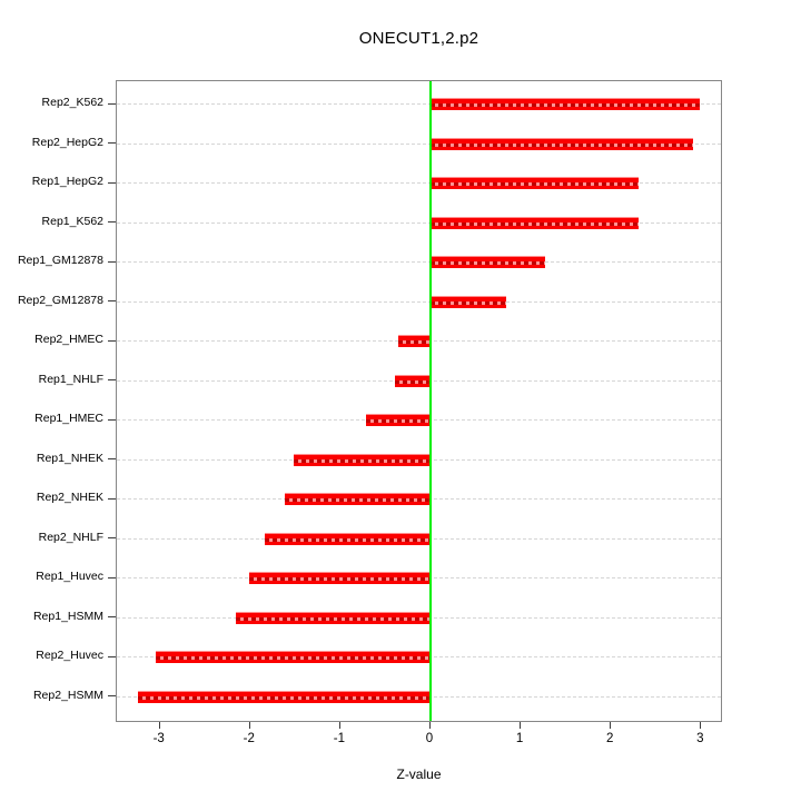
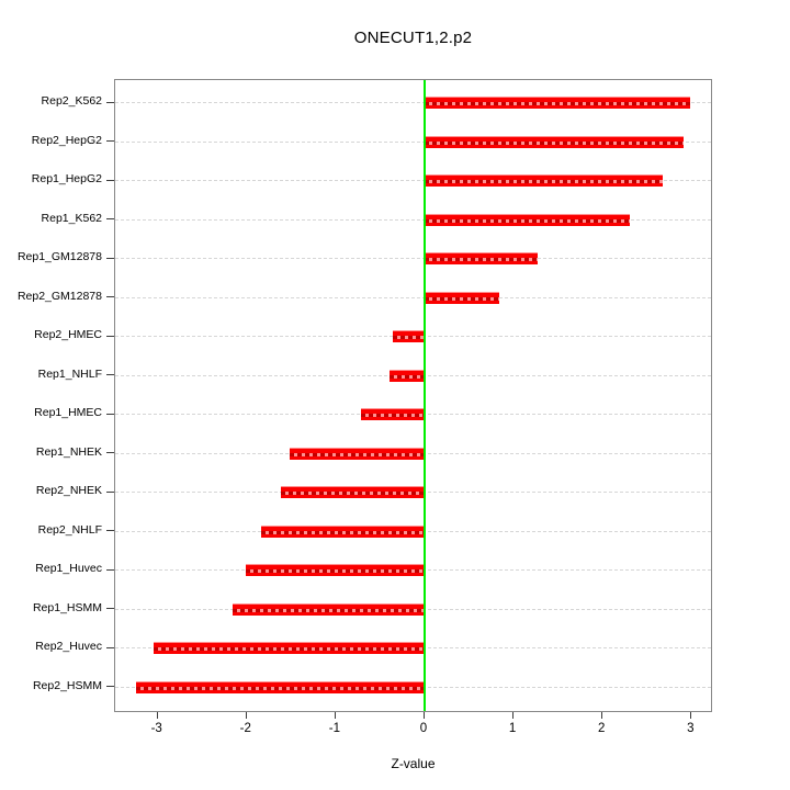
Rep1_HepG2: 2.3 -> 2.7
